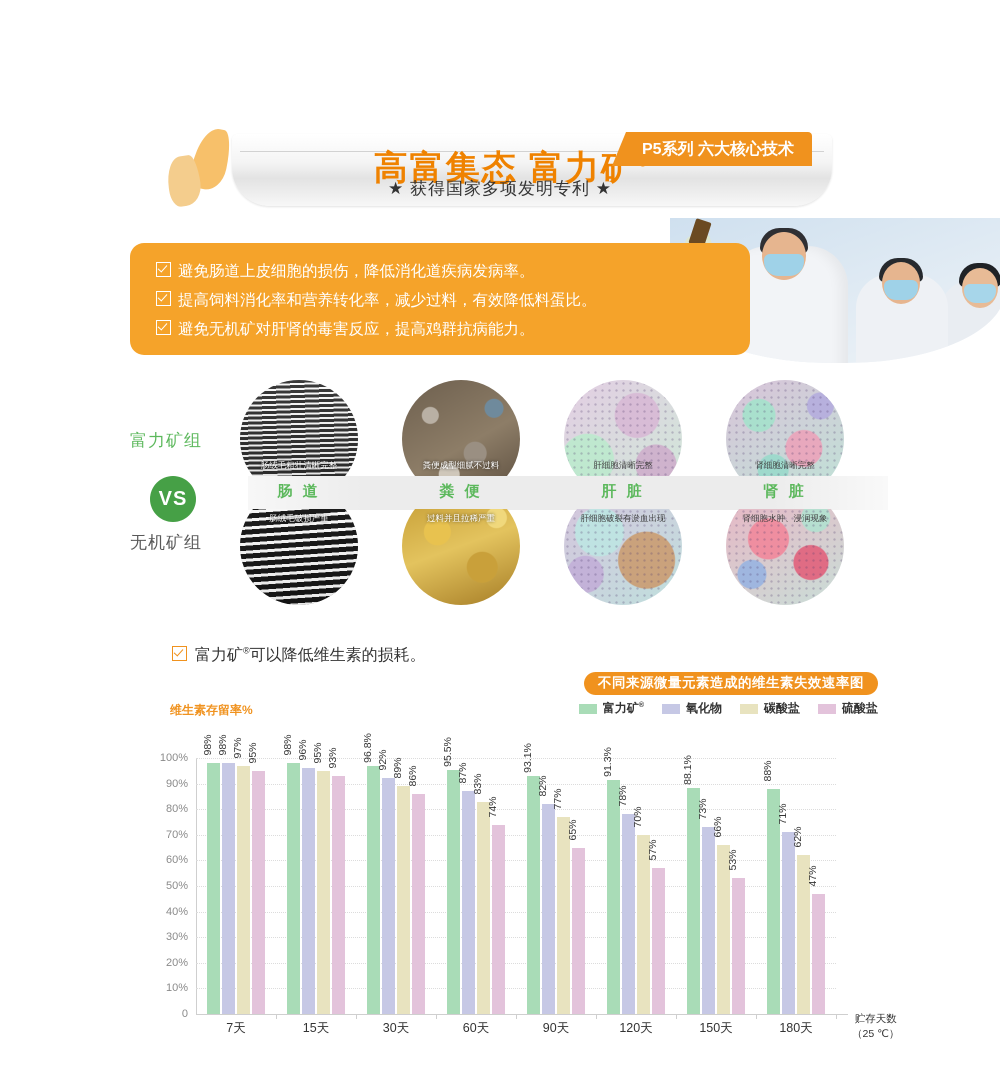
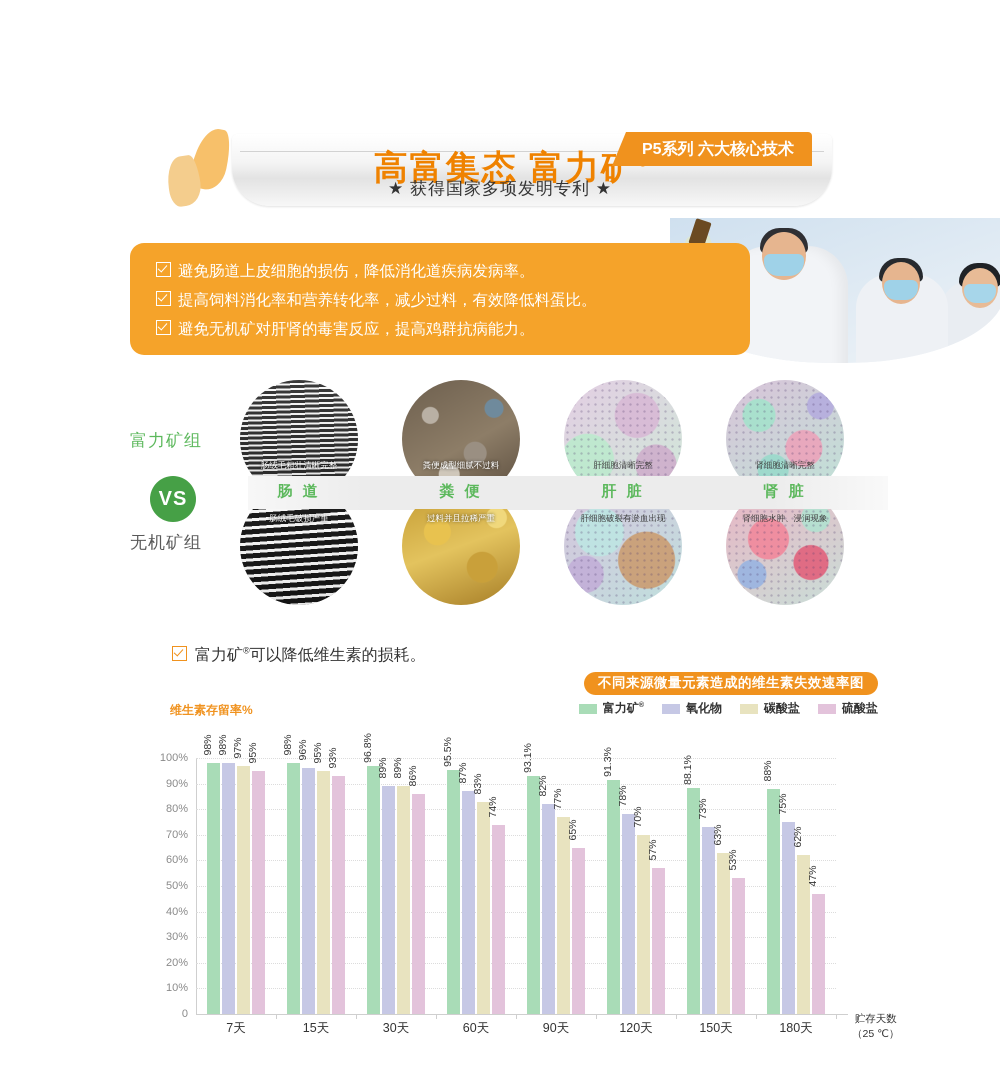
氧化物/30天: 92% -> 89%
碳酸盐/150天: 66% -> 63%
氧化物/180天: 71% -> 75%
